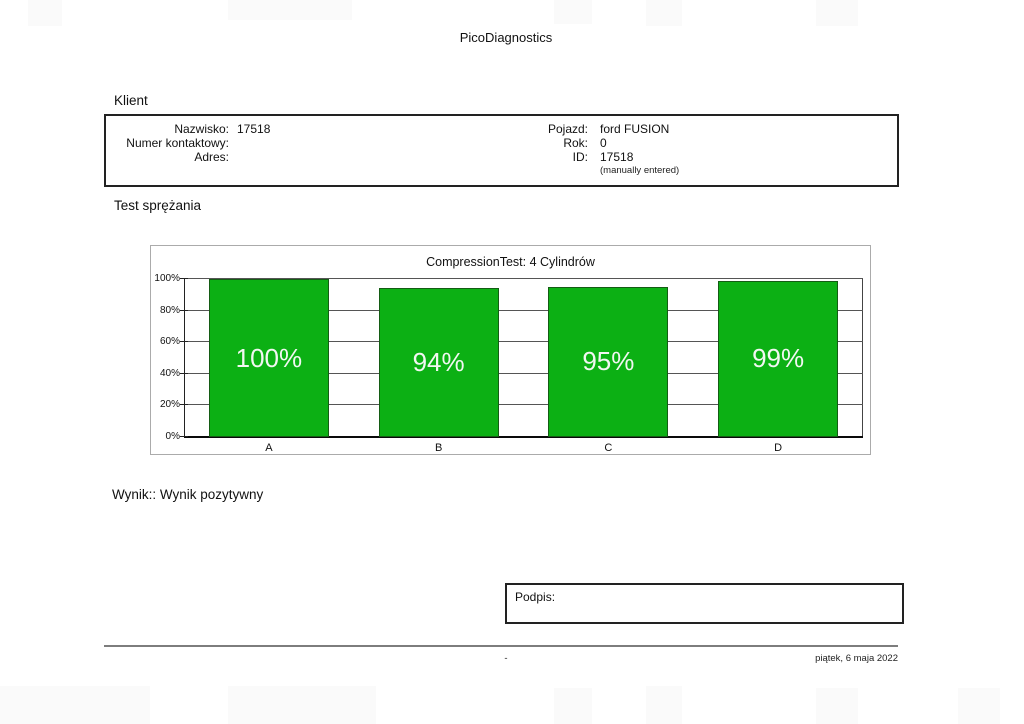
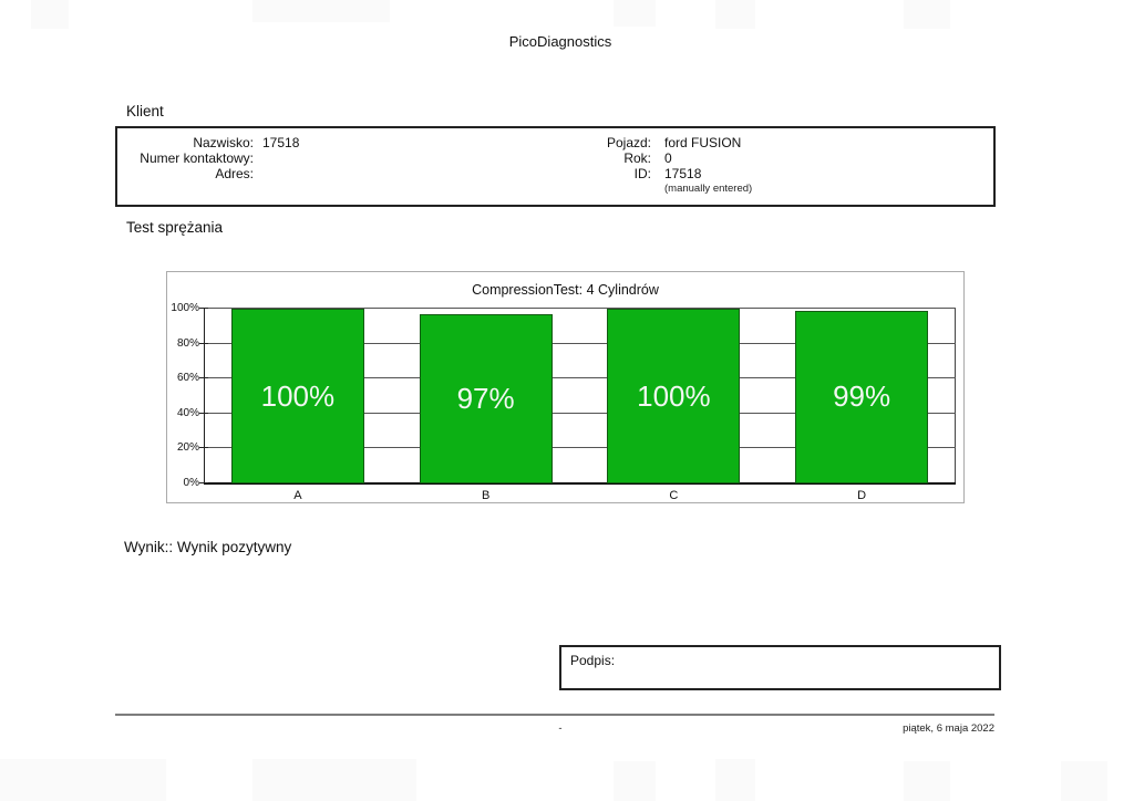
B: 94% -> 97%
C: 95% -> 100%
